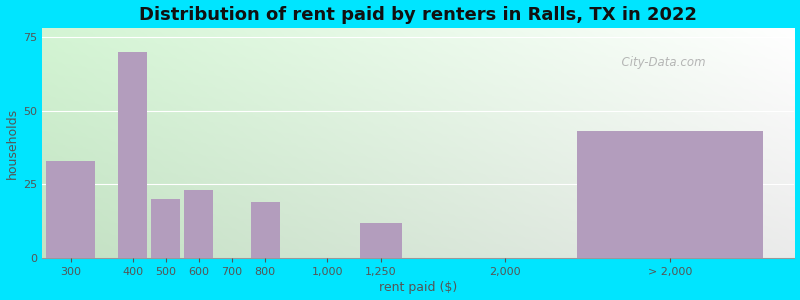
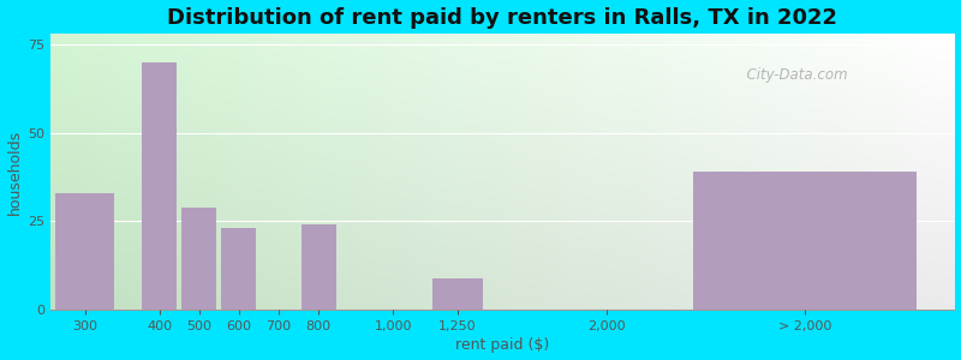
500: 20 -> 29
800: 19 -> 24
1,250: 12 -> 9
> 2,000: 43 -> 39
